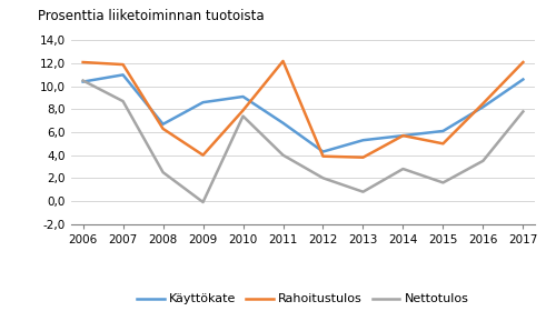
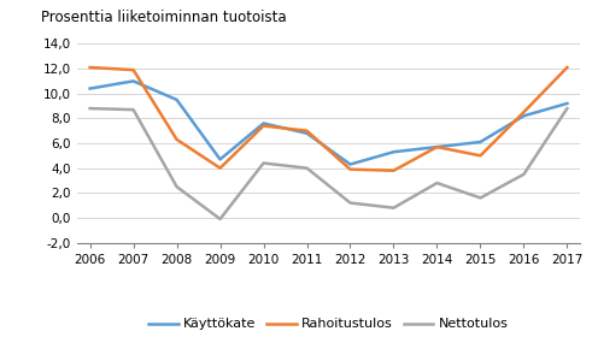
Nettotulos/2006: 10,5 -> 8,8
Käyttökate/2008: 6,7 -> 9,5
Käyttökate/2009: 8,6 -> 4,7
Käyttökate/2010: 9,1 -> 7,6
Rahoitustulos/2010: 7,9 -> 7,4
Nettotulos/2010: 7,4 -> 4,4
Rahoitustulos/2011: 12,2 -> 7,0
Nettotulos/2012: 2,0 -> 1,2
Käyttökate/2017: 10,6 -> 9,2
Nettotulos/2017: 7,8 -> 8,8
